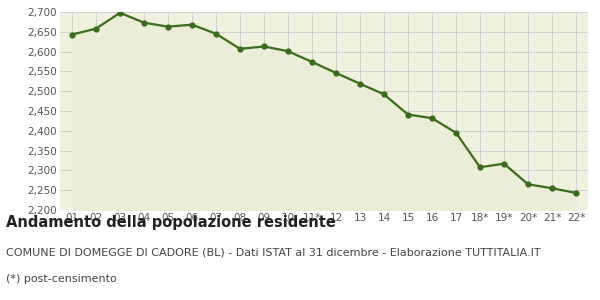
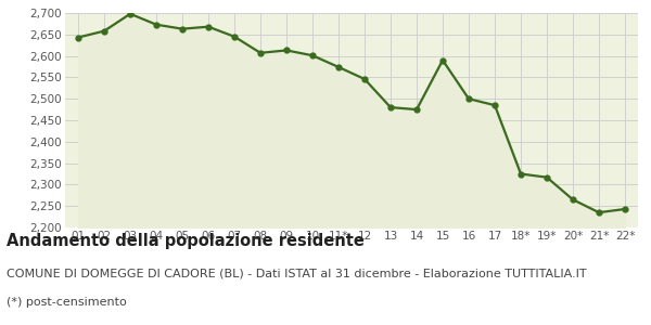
13: 2,519 -> 2,480
14: 2,492 -> 2,475
15: 2,441 -> 2,590
16: 2,432 -> 2,500
17: 2,395 -> 2,485
18*: 2,308 -> 2,325
21*: 2,255 -> 2,235
